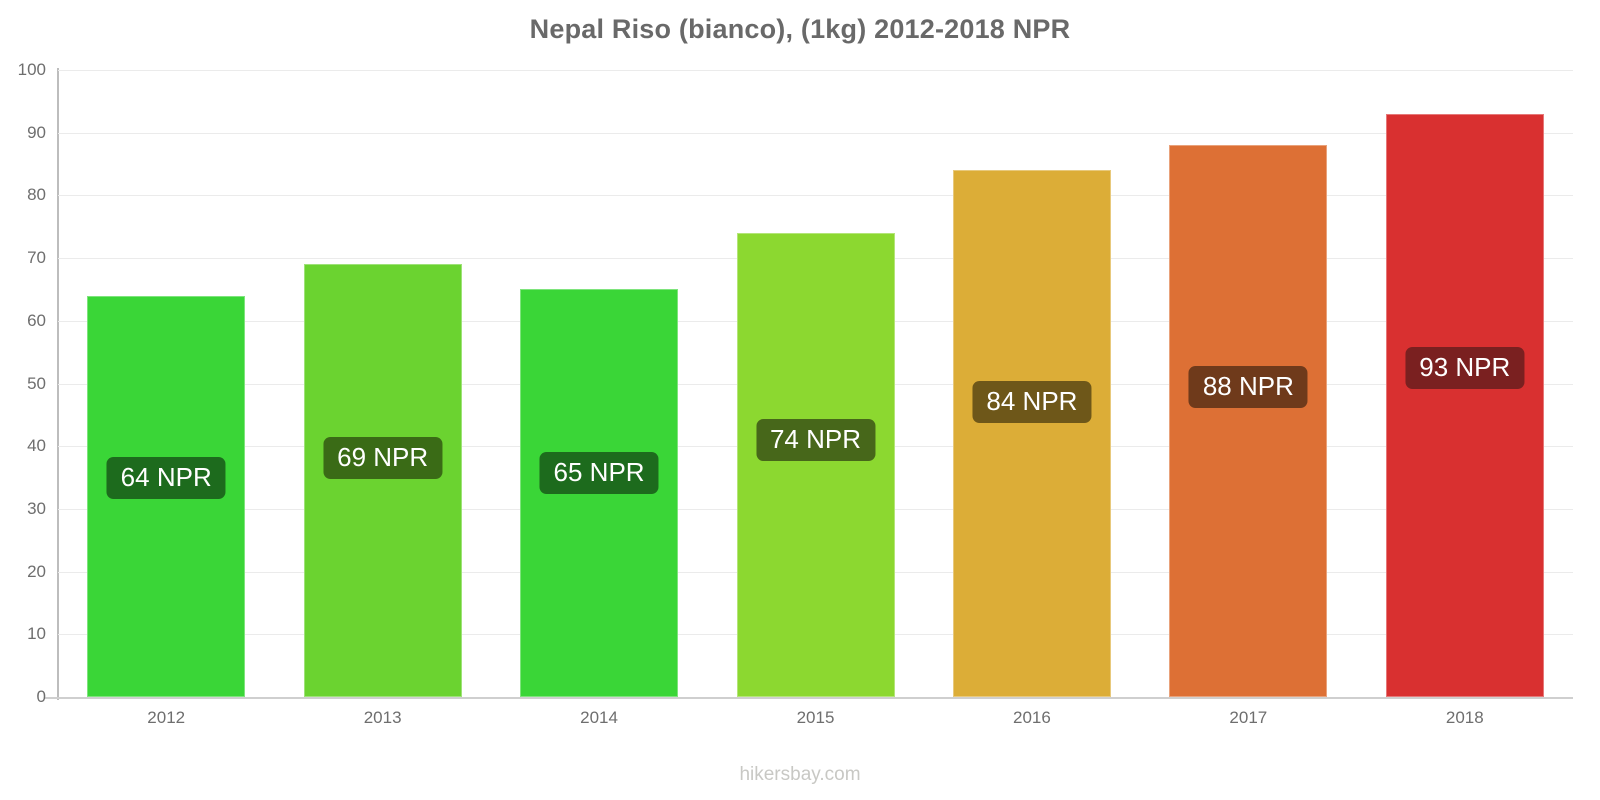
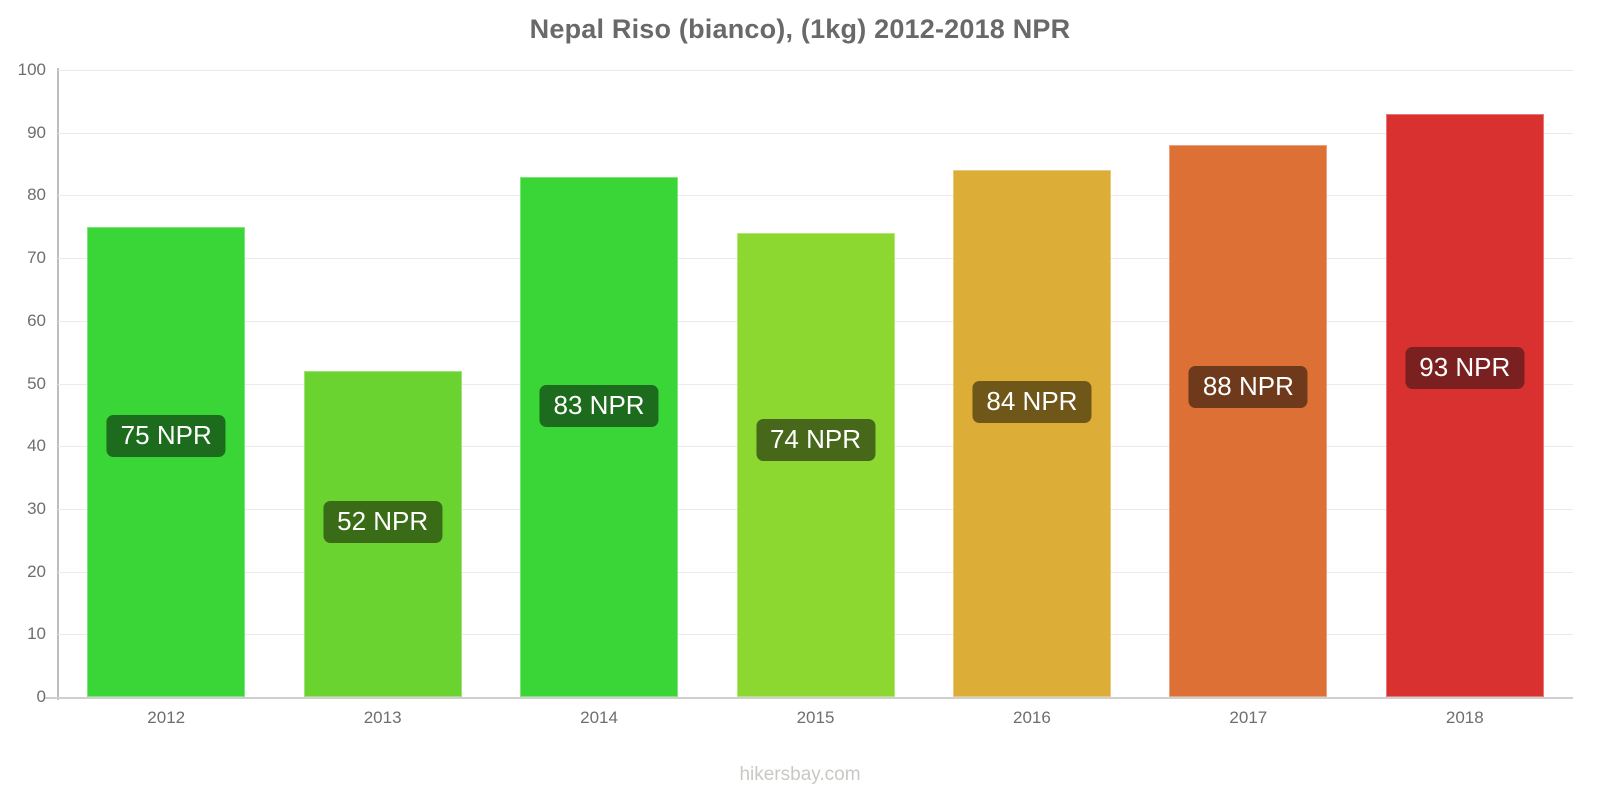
2012: 64 -> 75
2013: 69 -> 52
2014: 65 -> 83
